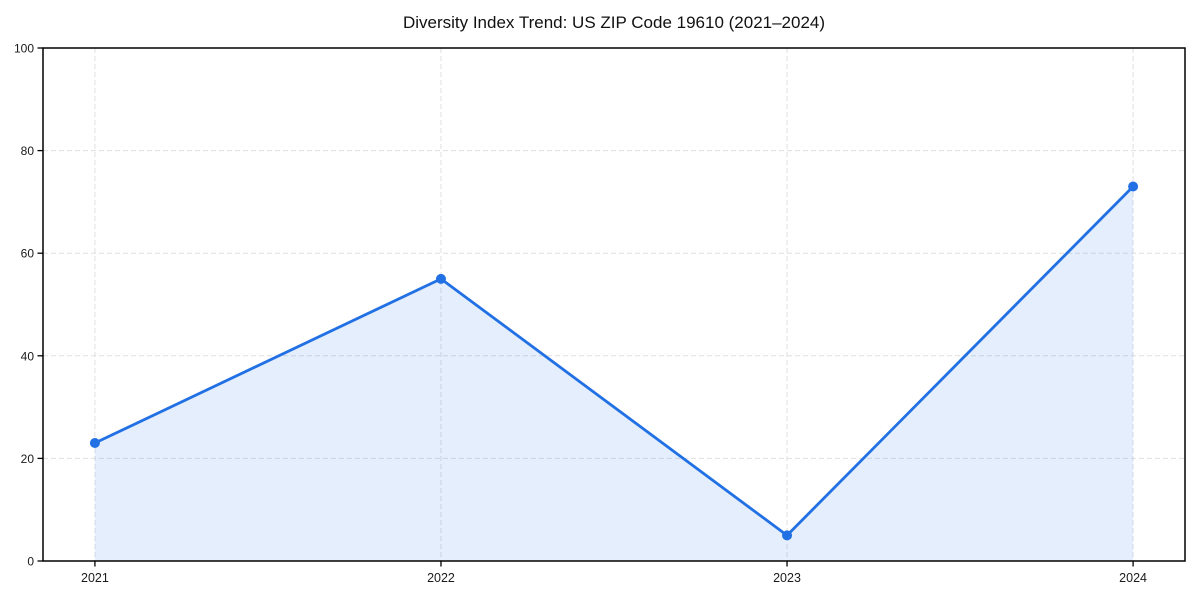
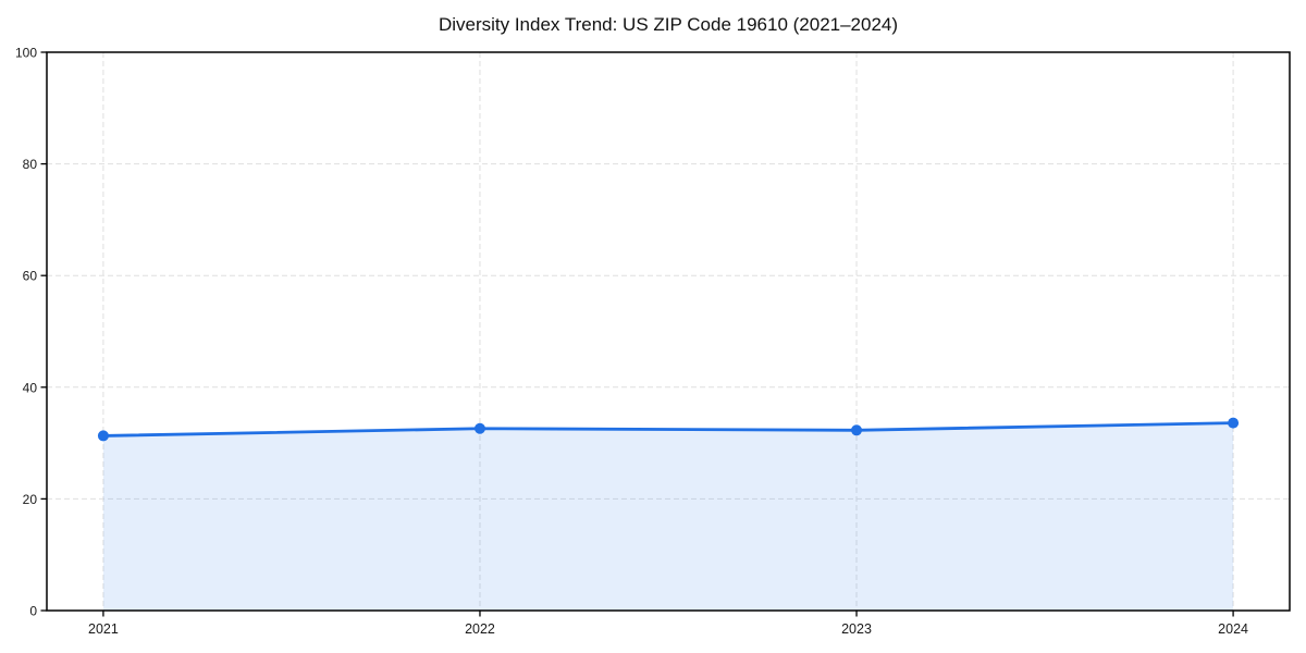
2021: 23 -> 31
2022: 55 -> 33
2023: 5 -> 32
2024: 73 -> 34
